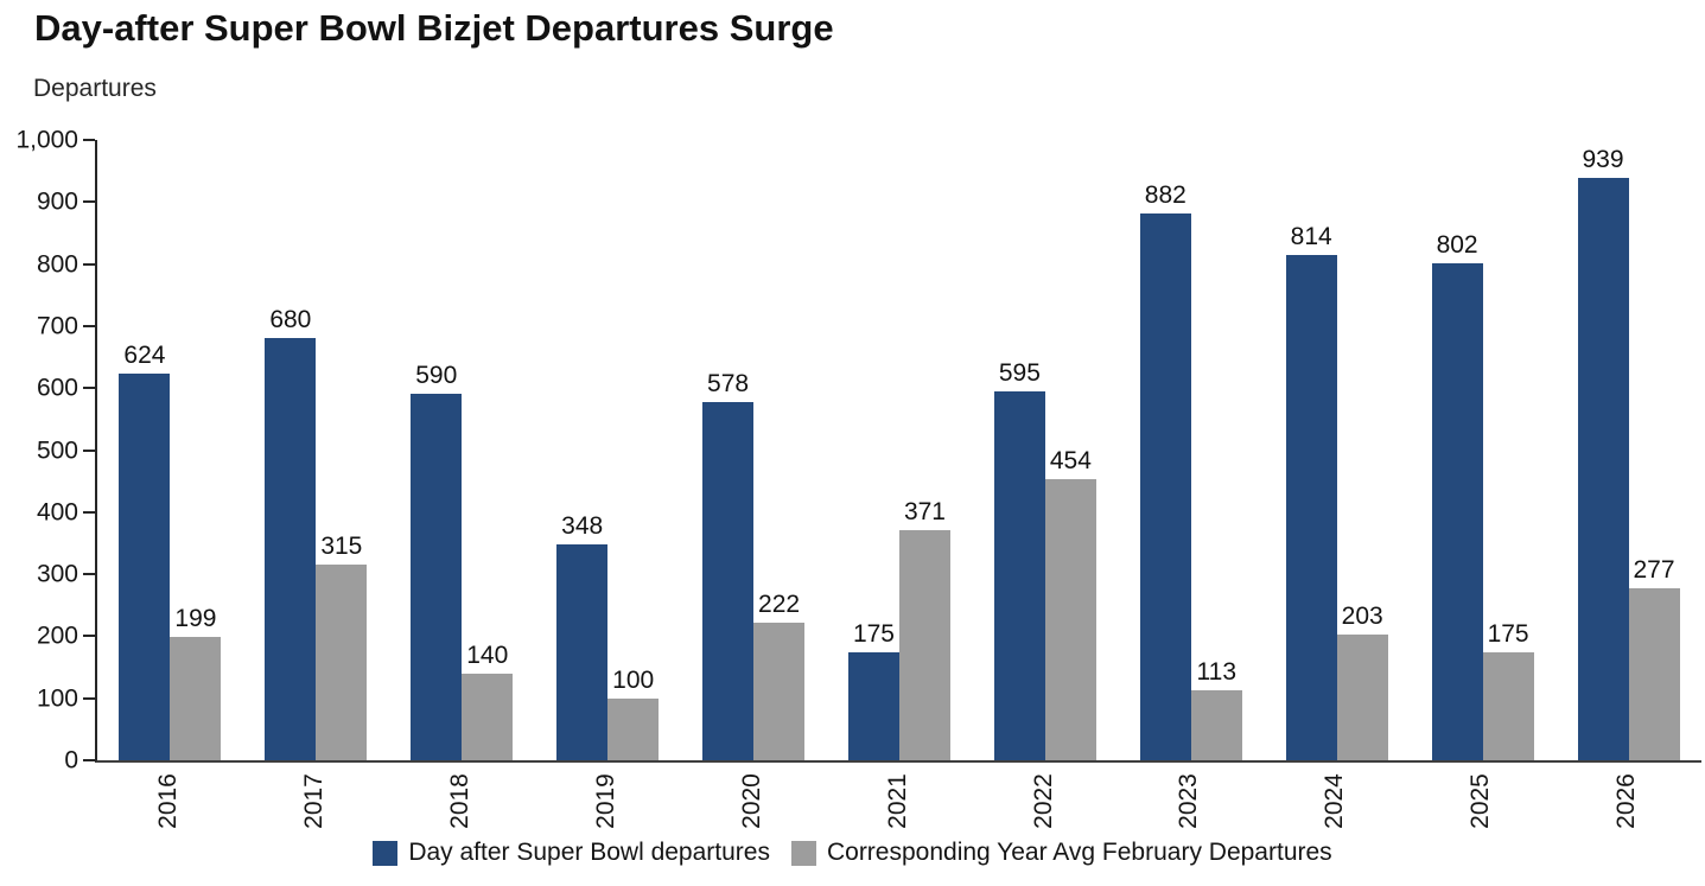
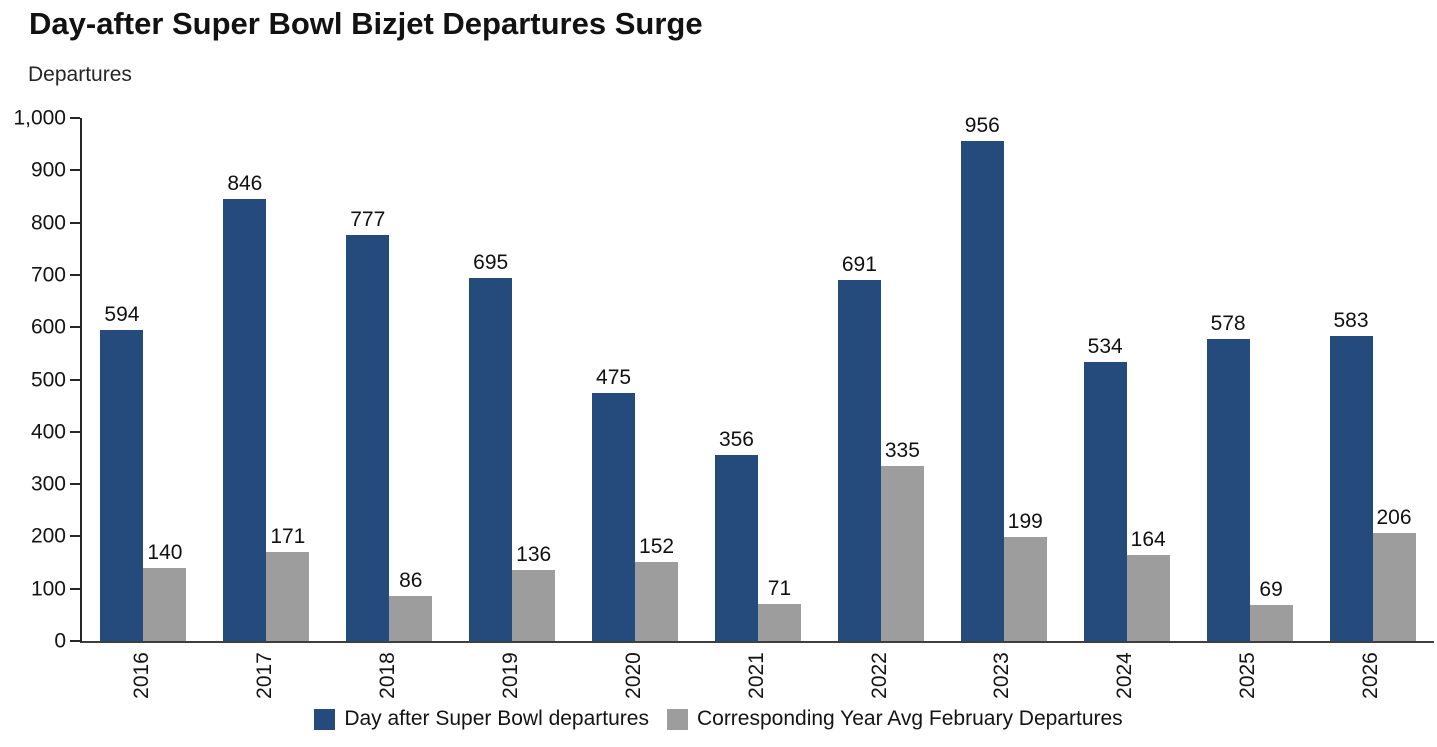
Day after Super Bowl departures/2016: 624 -> 594
Corresponding Year Avg February Departures/2016: 199 -> 140
Day after Super Bowl departures/2017: 680 -> 846
Corresponding Year Avg February Departures/2017: 315 -> 171
Day after Super Bowl departures/2018: 590 -> 777
Corresponding Year Avg February Departures/2018: 140 -> 86
Day after Super Bowl departures/2019: 348 -> 695
Corresponding Year Avg February Departures/2019: 100 -> 136
Day after Super Bowl departures/2020: 578 -> 475
Corresponding Year Avg February Departures/2020: 222 -> 152
Day after Super Bowl departures/2021: 175 -> 356
Corresponding Year Avg February Departures/2021: 371 -> 71
Day after Super Bowl departures/2022: 595 -> 691
Corresponding Year Avg February Departures/2022: 454 -> 335
Day after Super Bowl departures/2023: 882 -> 956
Corresponding Year Avg February Departures/2023: 113 -> 199
Day after Super Bowl departures/2024: 814 -> 534
Corresponding Year Avg February Departures/2024: 203 -> 164
Day after Super Bowl departures/2025: 802 -> 578
Corresponding Year Avg February Departures/2025: 175 -> 69
Day after Super Bowl departures/2026: 939 -> 583
Corresponding Year Avg February Departures/2026: 277 -> 206
